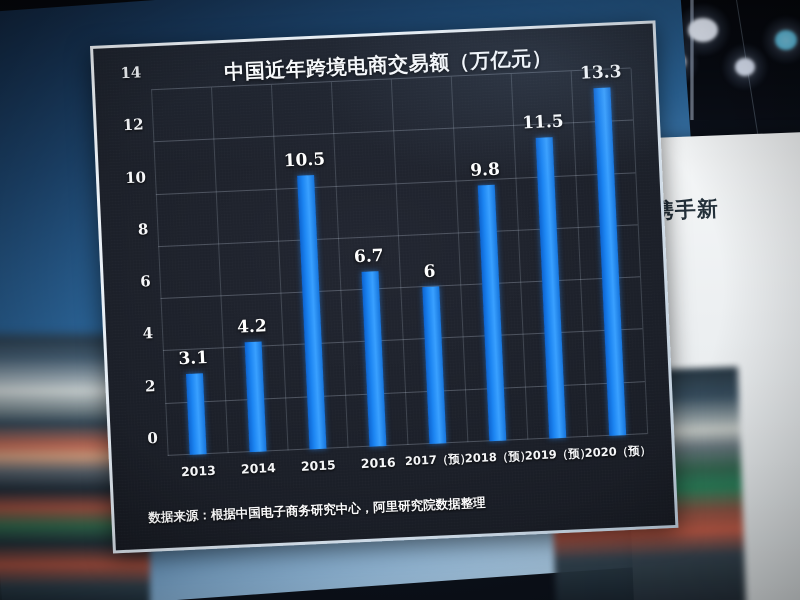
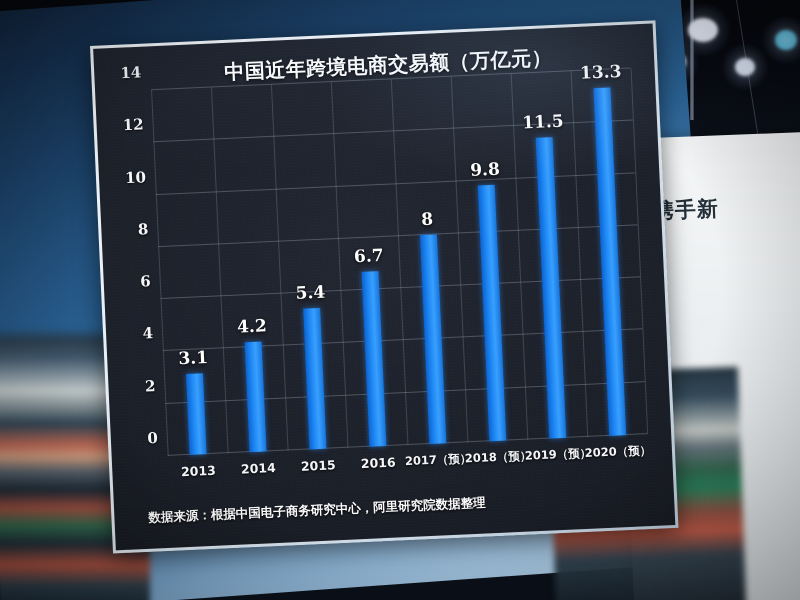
2015: 10.5 -> 5.4
2017（预）: 6 -> 8
